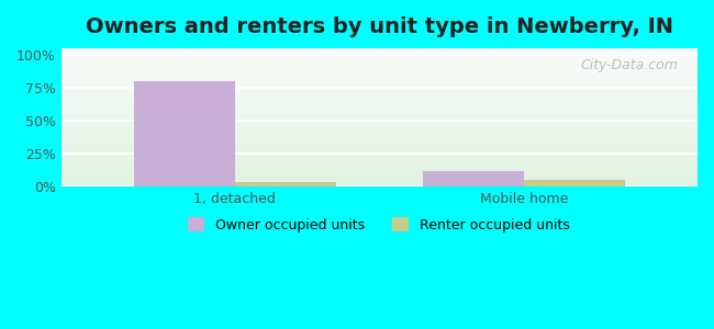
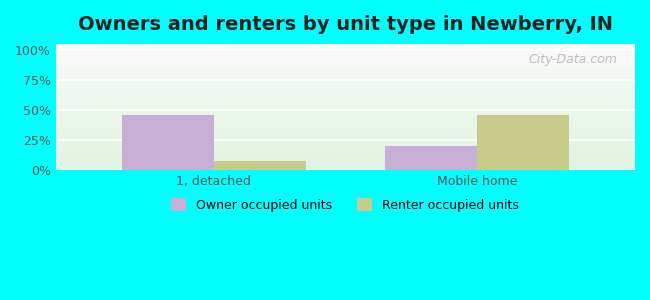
Owner occupied units/1, detached: 80% -> 46%
Renter occupied units/1, detached: 4% -> 8%
Owner occupied units/Mobile home: 12% -> 20%
Renter occupied units/Mobile home: 5% -> 46%
